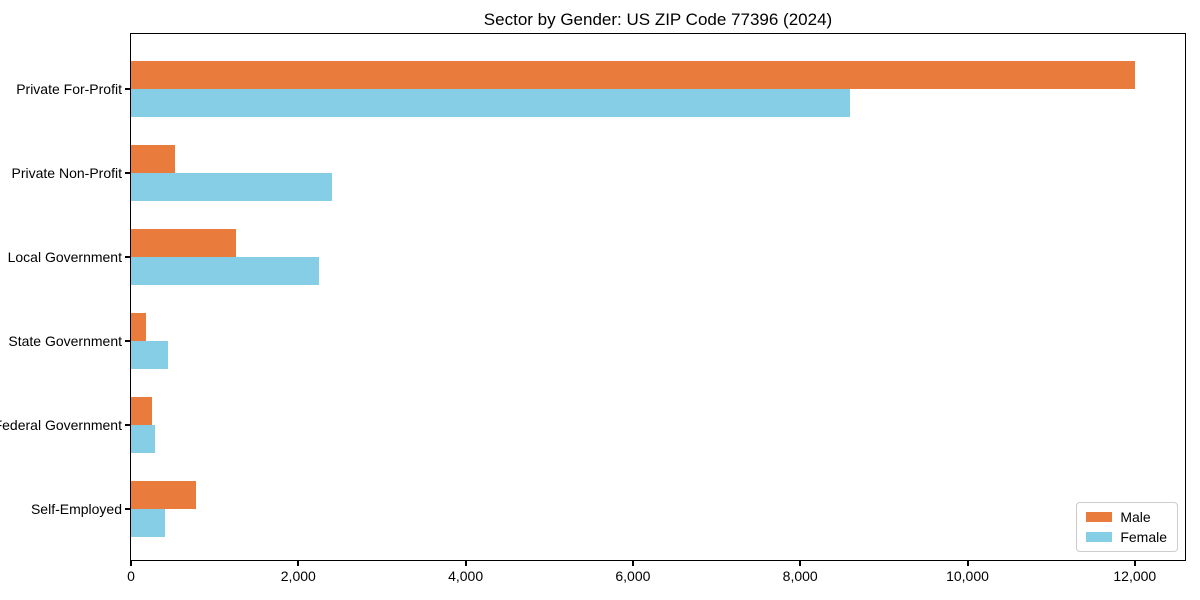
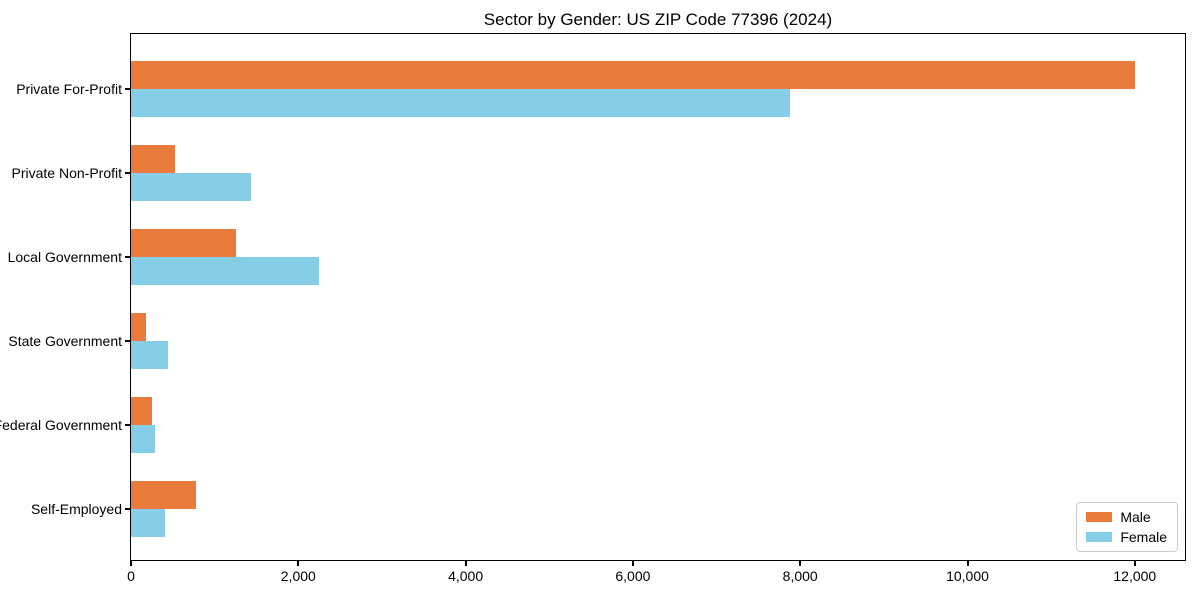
Female/Private For-Profit: 8600 -> 7900
Female/Private Non-Profit: 2400 -> 1400
